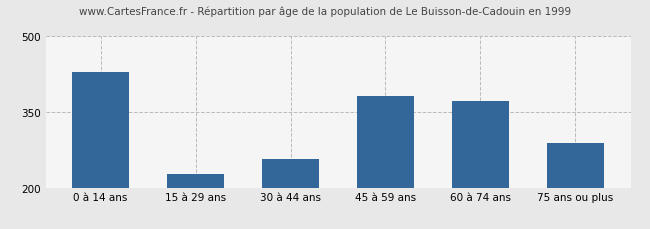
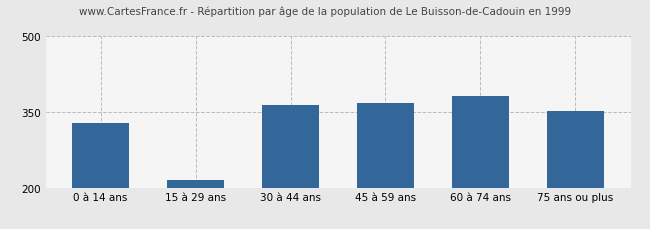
0 à 14 ans: 428 -> 328
15 à 29 ans: 226 -> 215
30 à 44 ans: 256 -> 363
45 à 59 ans: 382 -> 368
60 à 74 ans: 372 -> 382
75 ans ou plus: 288 -> 352
